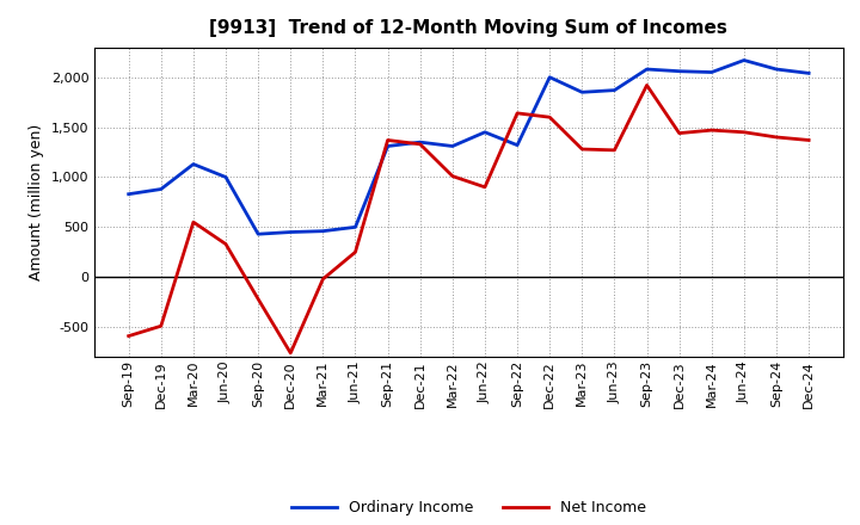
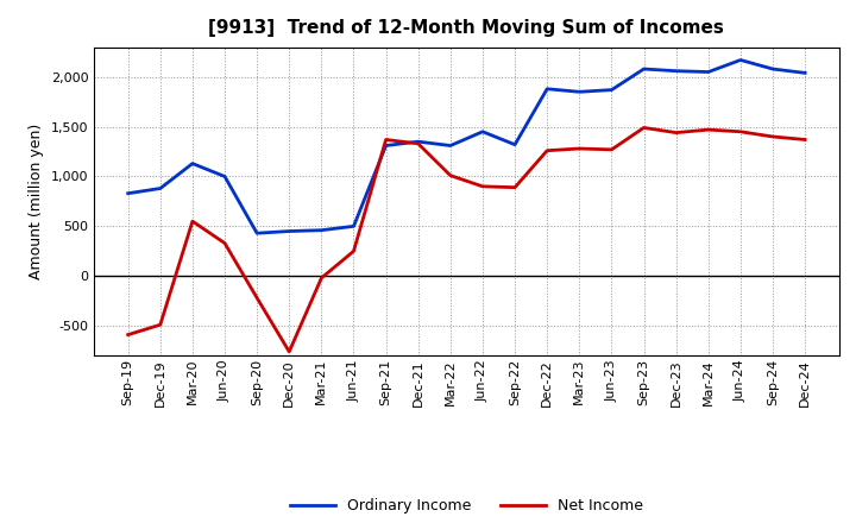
Net Income/Sep-22: 1,640 -> 890
Ordinary Income/Dec-22: 2,000 -> 1,880
Net Income/Dec-22: 1,600 -> 1,260
Net Income/Sep-23: 1,920 -> 1,490
